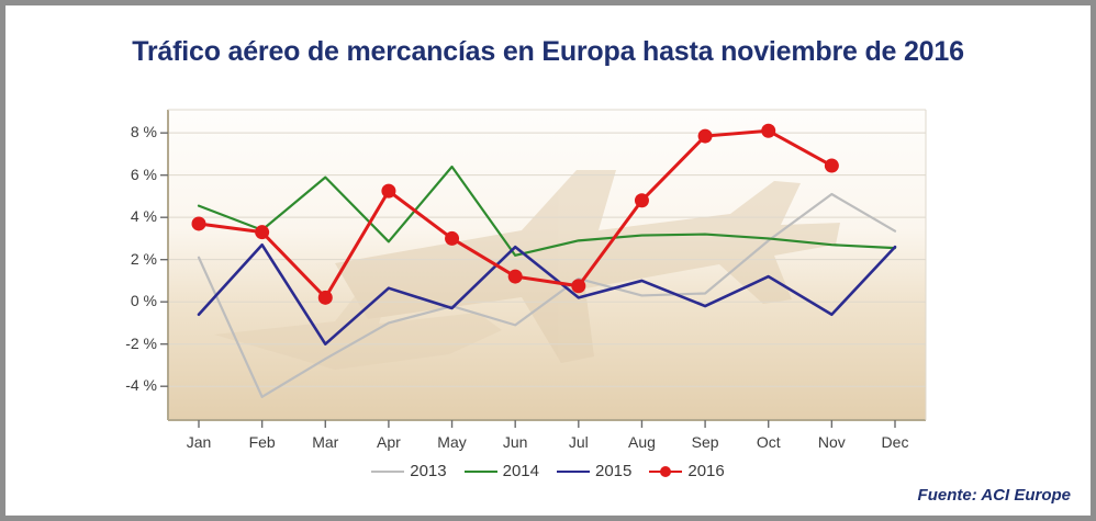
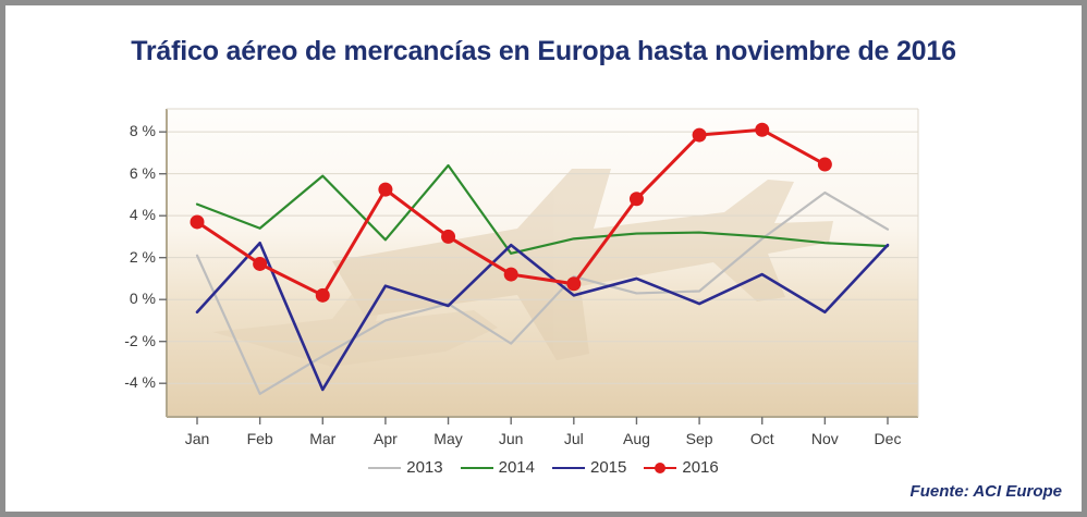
2016/Feb: 3.3% -> 1.7%
2015/Mar: -2.0% -> -4.3%
2013/Jun: -1.1% -> -2.1%
